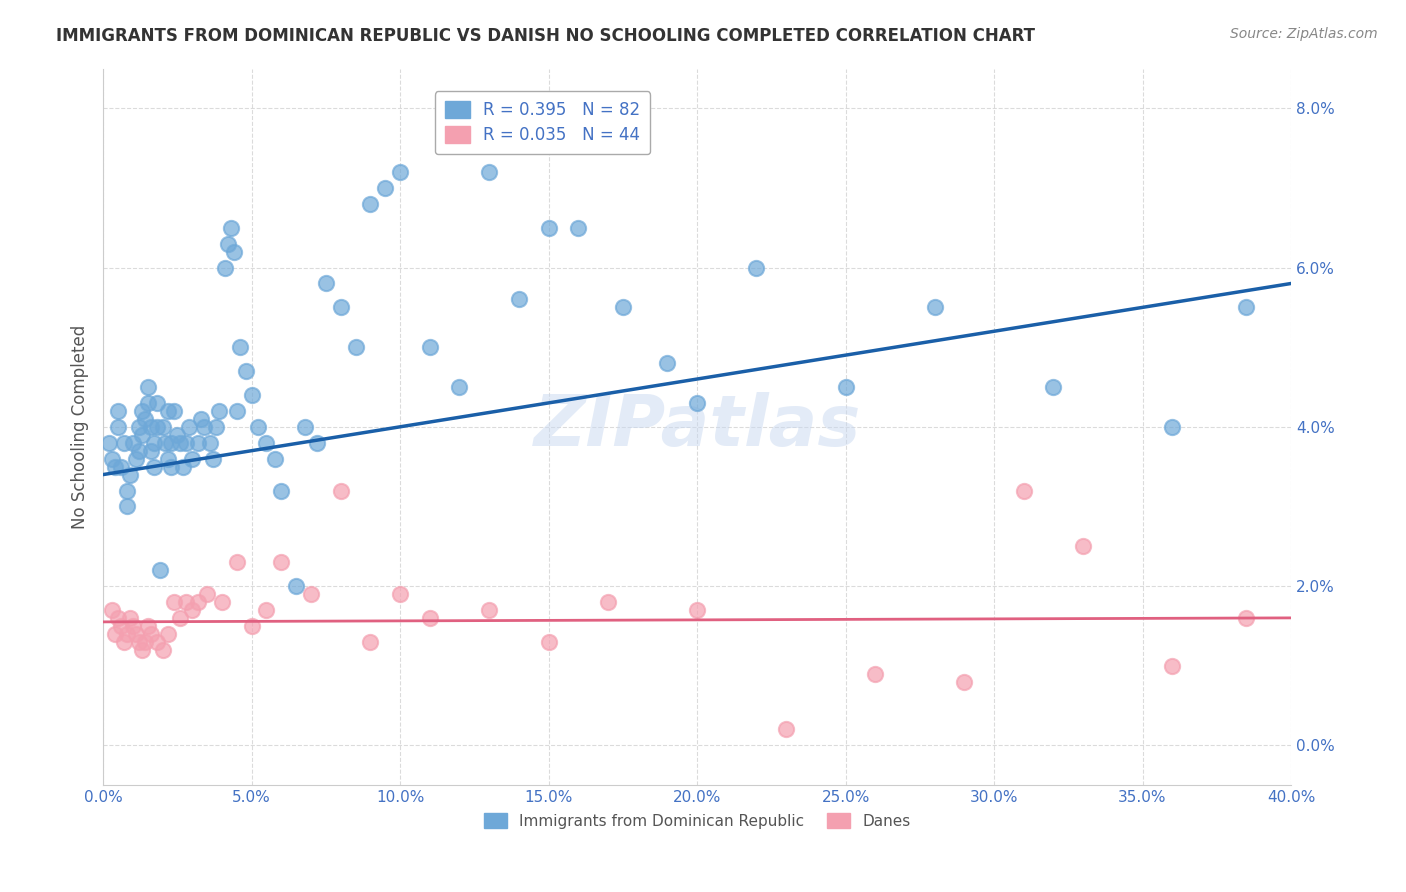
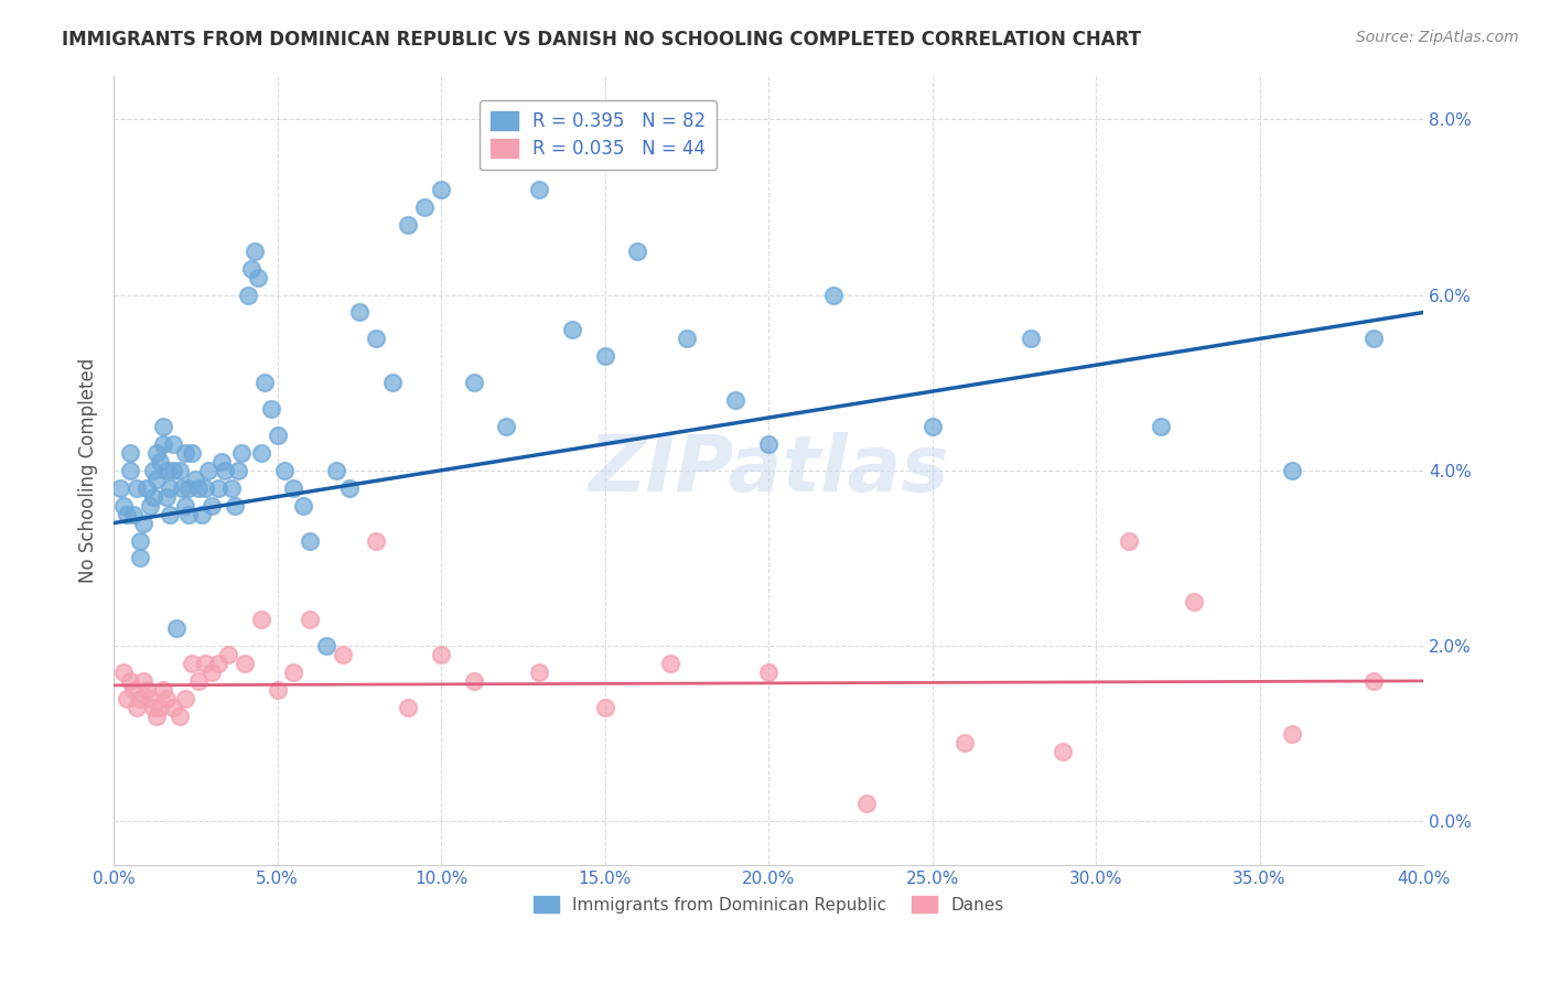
Immigrants from Dominican Republic/15.0%: 6.5% -> 5.3%
